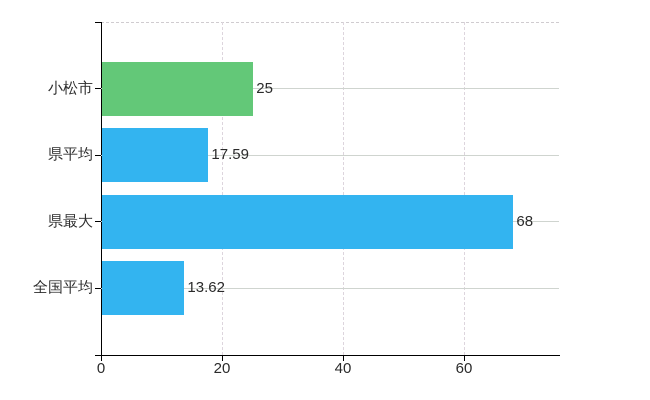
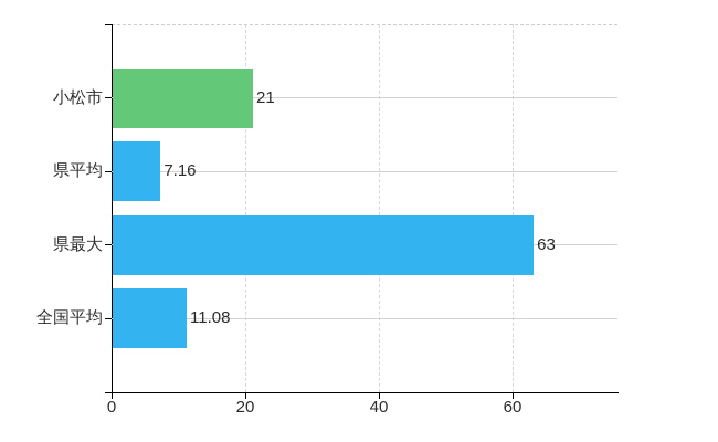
小松市: 25 -> 21
県平均: 17.59 -> 7.16
県最大: 68 -> 63
全国平均: 13.62 -> 11.08
